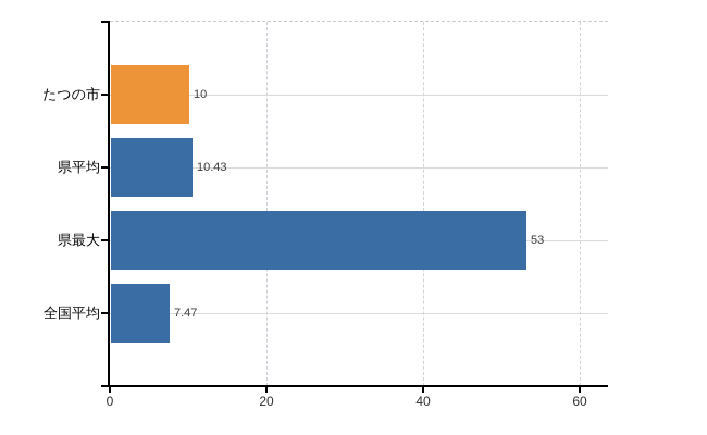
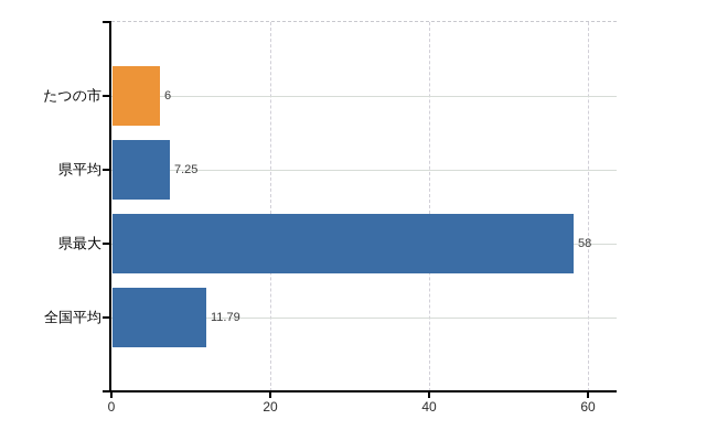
たつの市: 10 -> 6
県平均: 10.43 -> 7.25
県最大: 53 -> 58
全国平均: 7.47 -> 11.79
